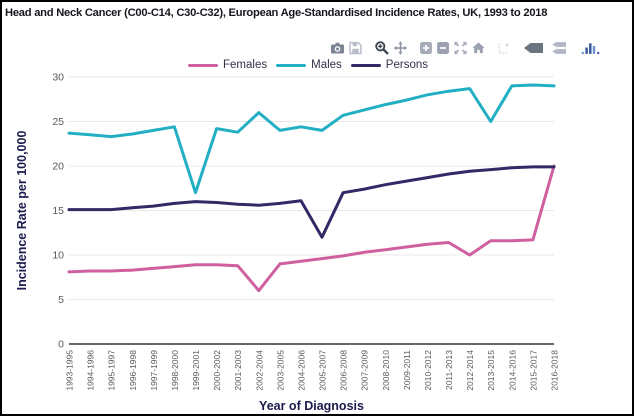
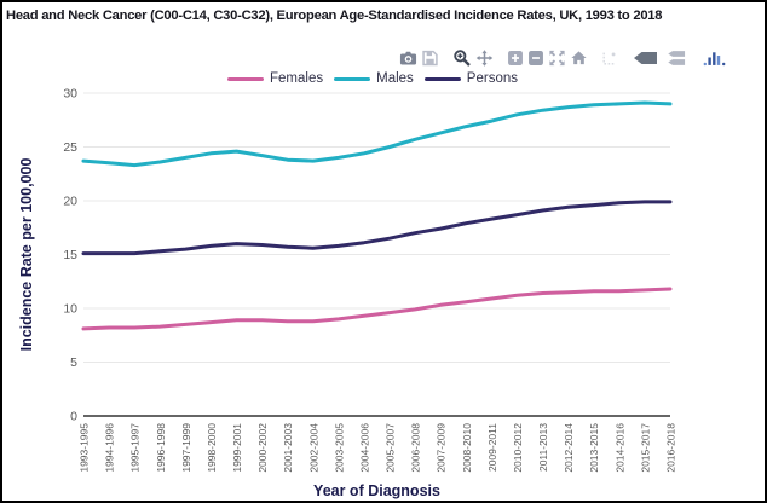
Males/1999-2001: 17 -> 25
Females/2002-2004: 6 -> 9
Males/2002-2004: 26 -> 24
Males/2005-2007: 24 -> 25
Persons/2005-2007: 12 -> 16
Females/2012-2014: 10 -> 12
Males/2013-2015: 25 -> 29
Females/2016-2018: 20 -> 12
